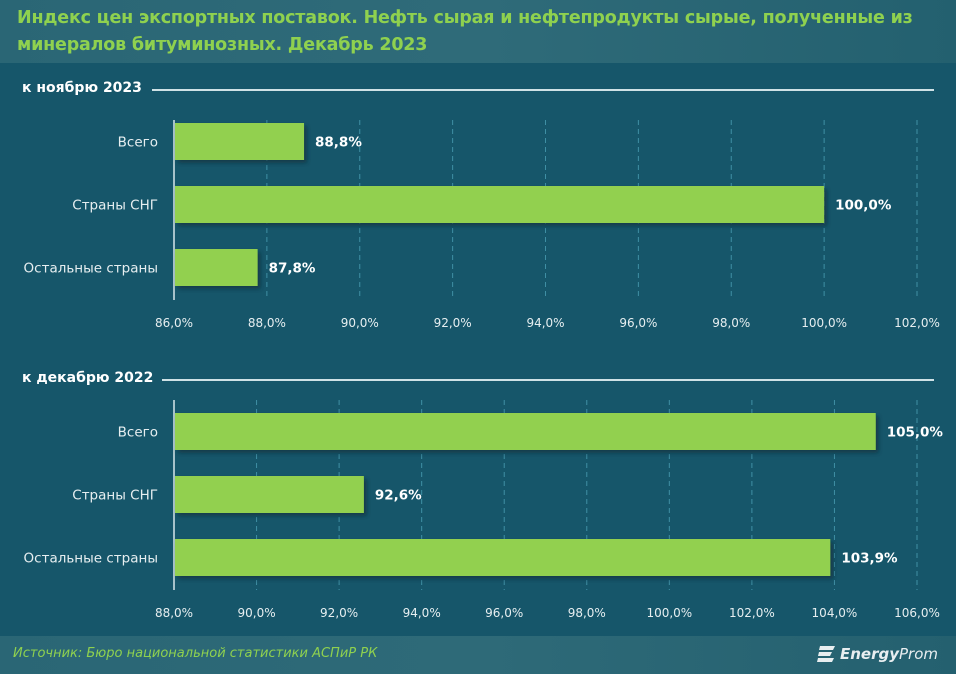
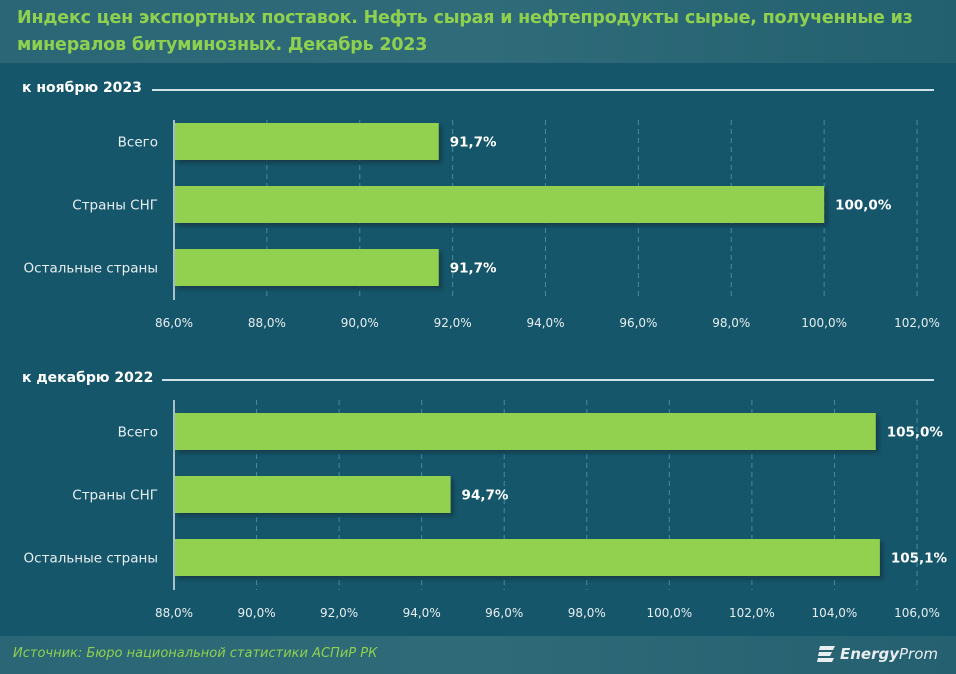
к ноябрю 2023/Всего: 88,8% -> 91,7%
к ноябрю 2023/Остальные страны: 87,8% -> 91,7%
к декабрю 2022/Страны СНГ: 92,6% -> 94,7%
к декабрю 2022/Остальные страны: 103,9% -> 105,1%
